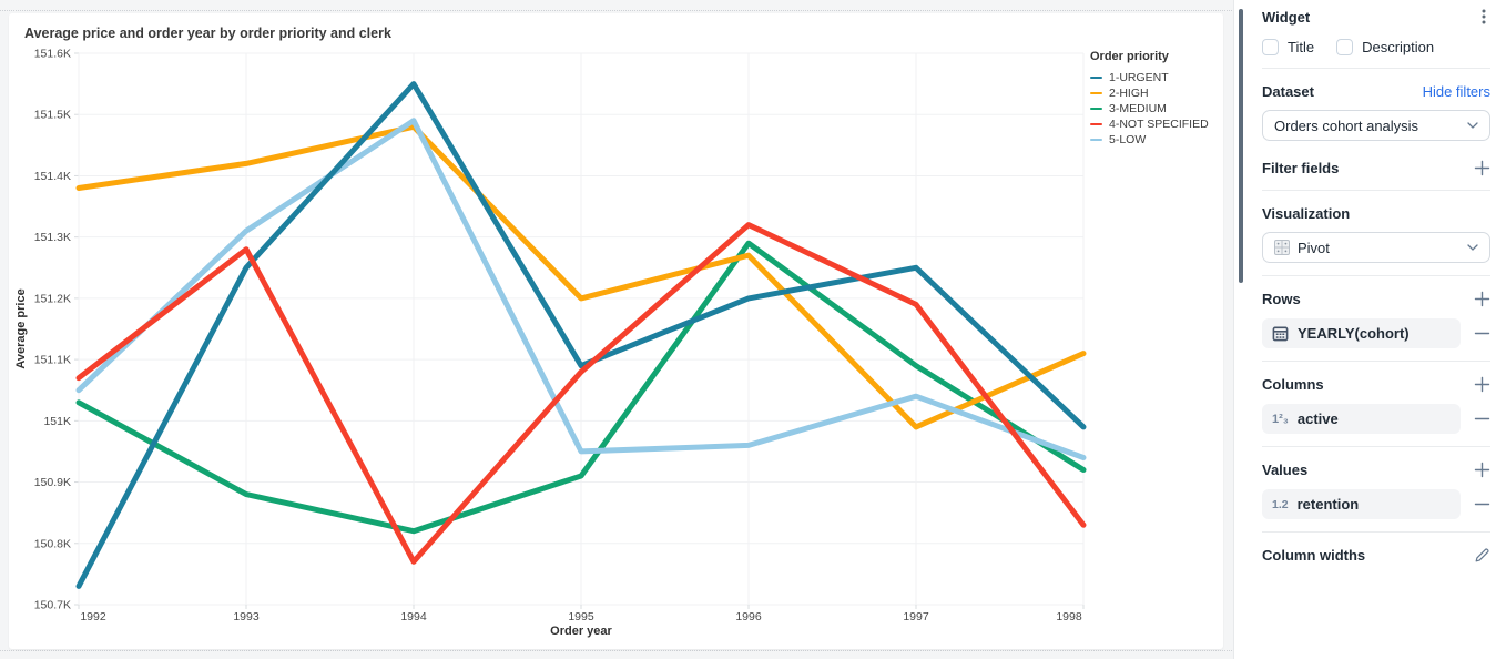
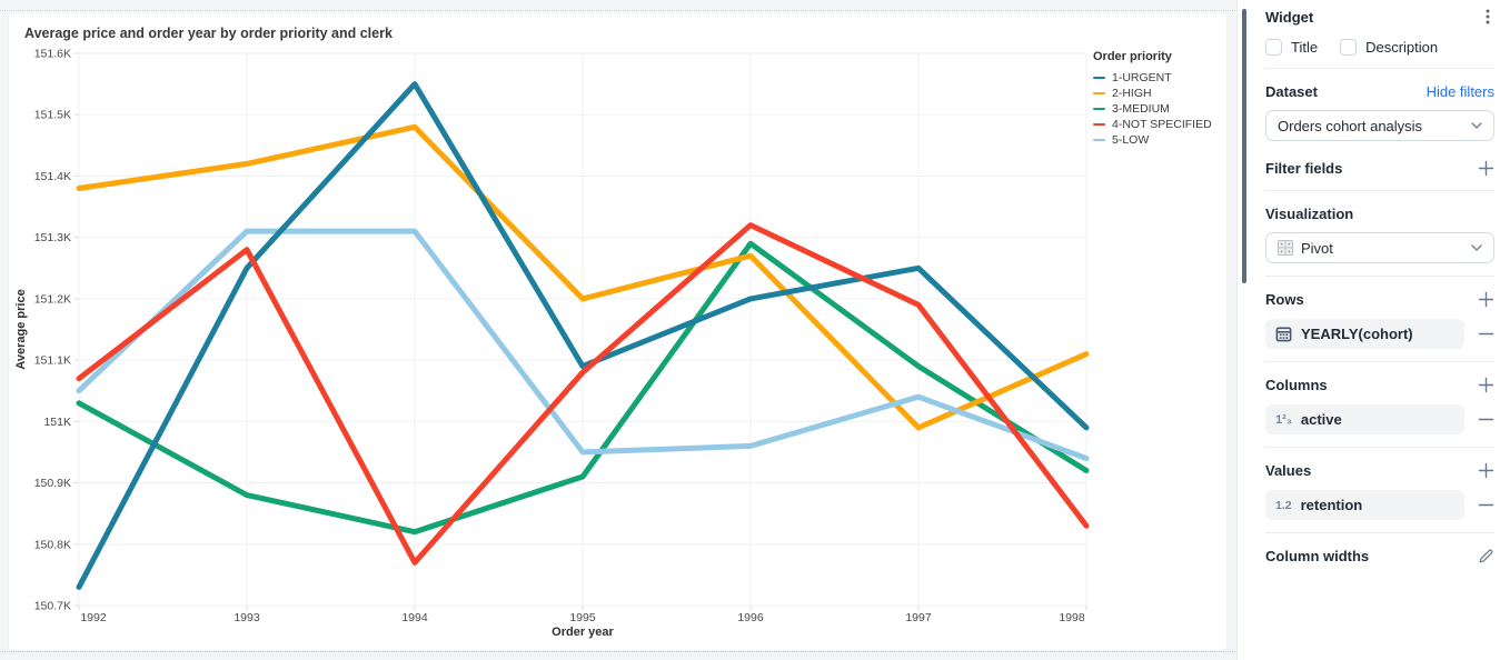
5-LOW/1994: 151.49K -> 151.31K
